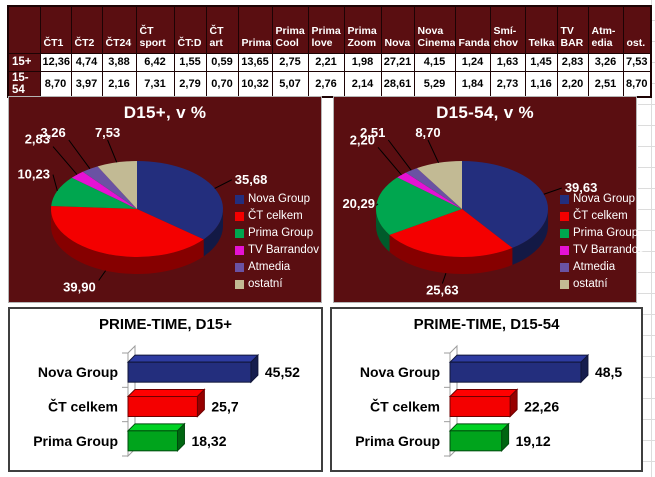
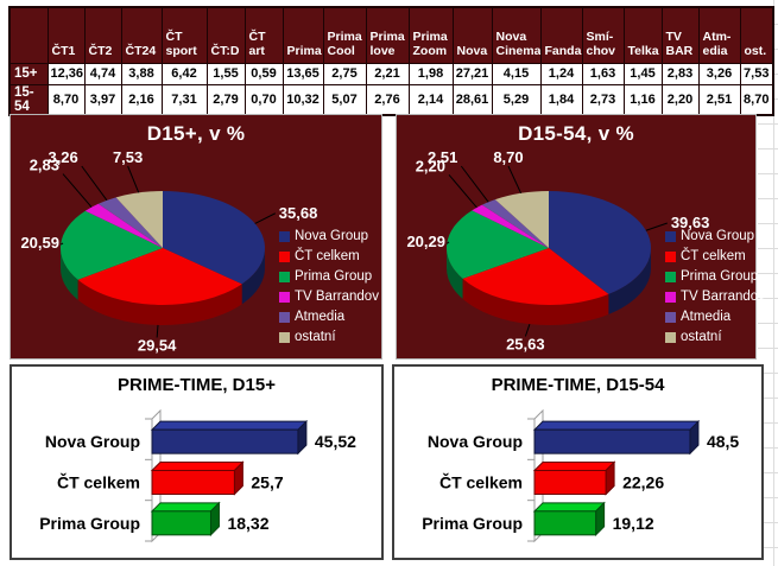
D15+, v %/ČT celkem: 39,90 -> 29,54
D15+, v %/Prima Group: 10,23 -> 20,59
